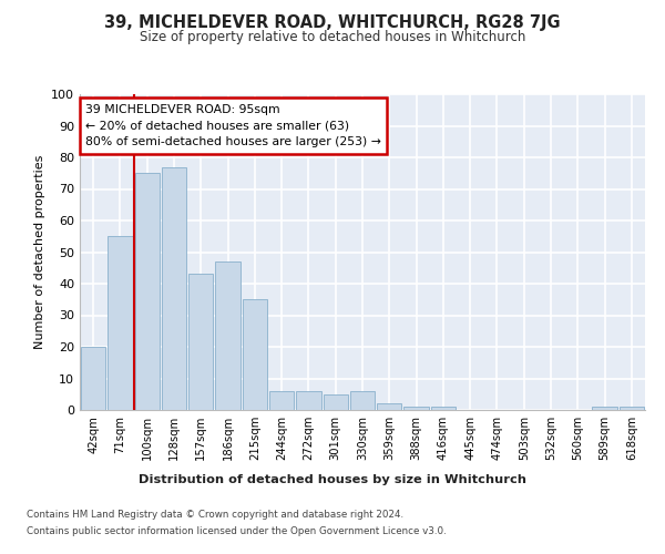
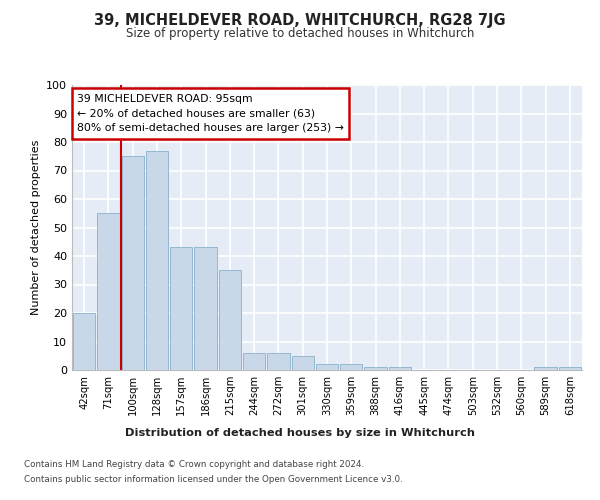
186sqm: 47 -> 43
330sqm: 6 -> 2
